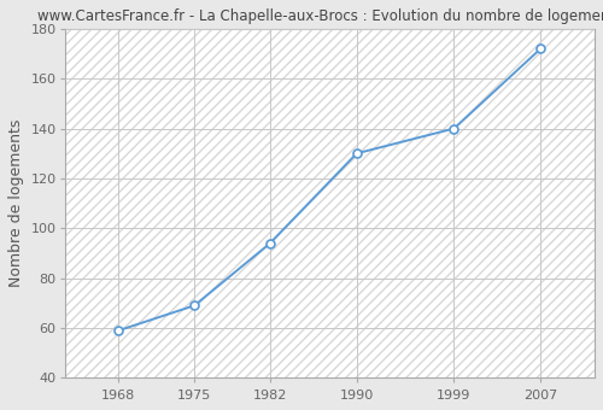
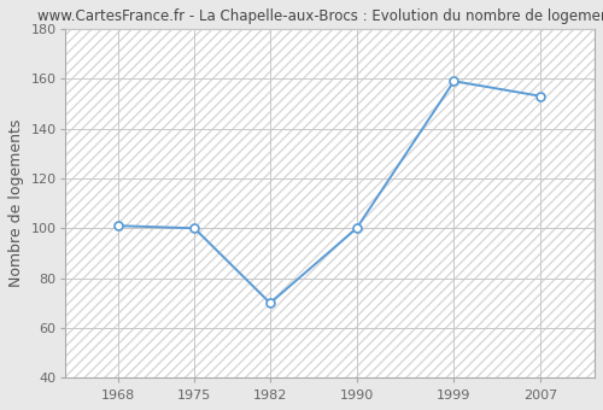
1968: 59 -> 101
1975: 69 -> 100
1982: 94 -> 70
1990: 130 -> 100
1999: 140 -> 159
2007: 172 -> 153
